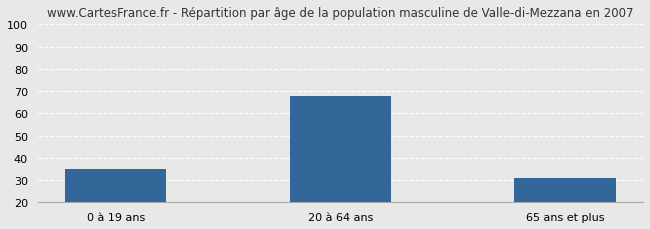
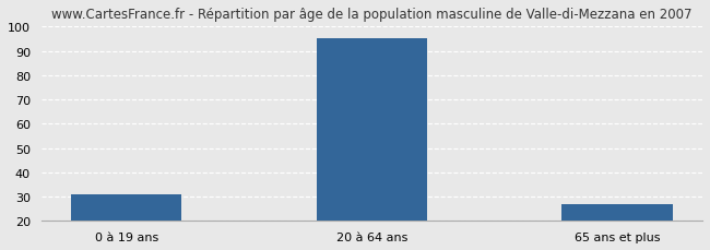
0 à 19 ans: 35 -> 31
20 à 64 ans: 68 -> 95
65 ans et plus: 31 -> 27
